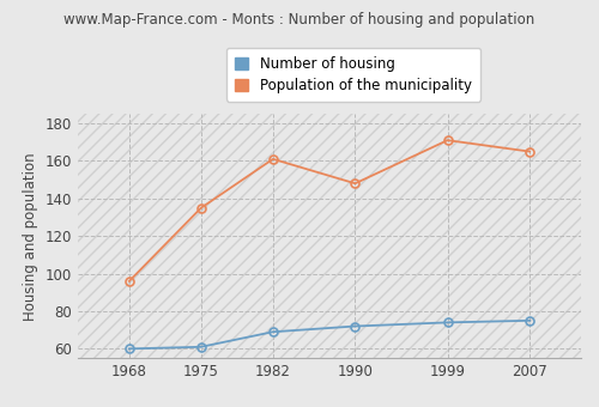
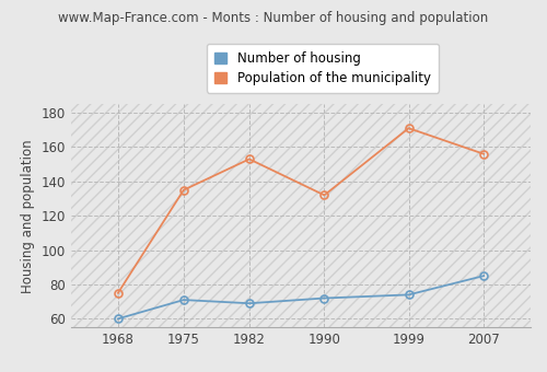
Population of the municipality/1968: 96 -> 75
Number of housing/1975: 61 -> 71
Population of the municipality/1982: 161 -> 153
Population of the municipality/1990: 148 -> 132
Number of housing/2007: 75 -> 85
Population of the municipality/2007: 165 -> 156
